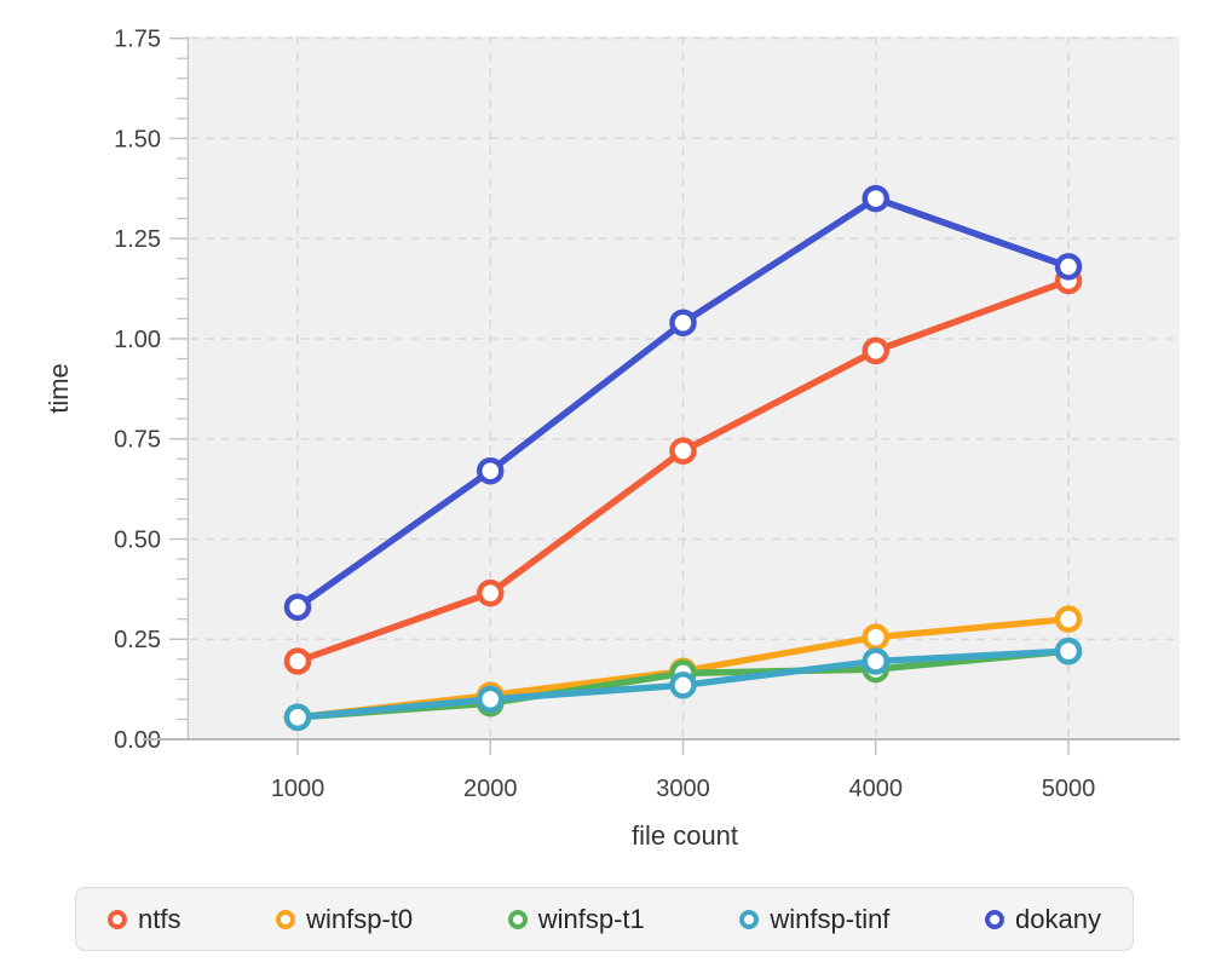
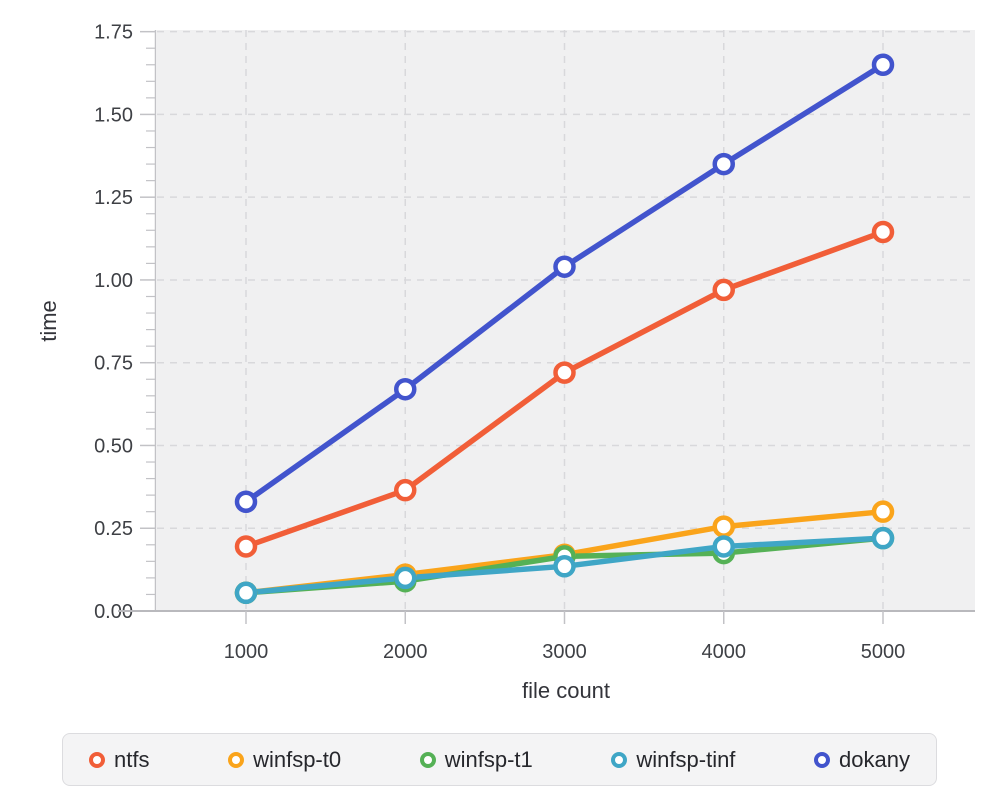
dokany/5000: 1.18 -> 1.65
